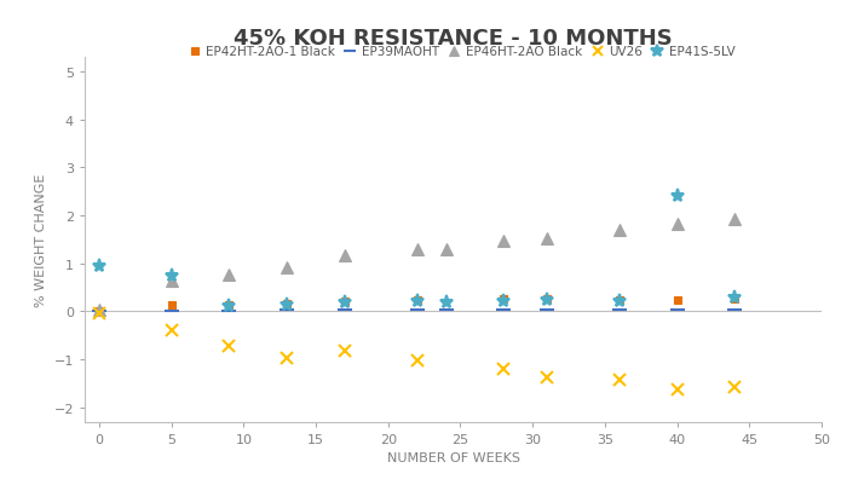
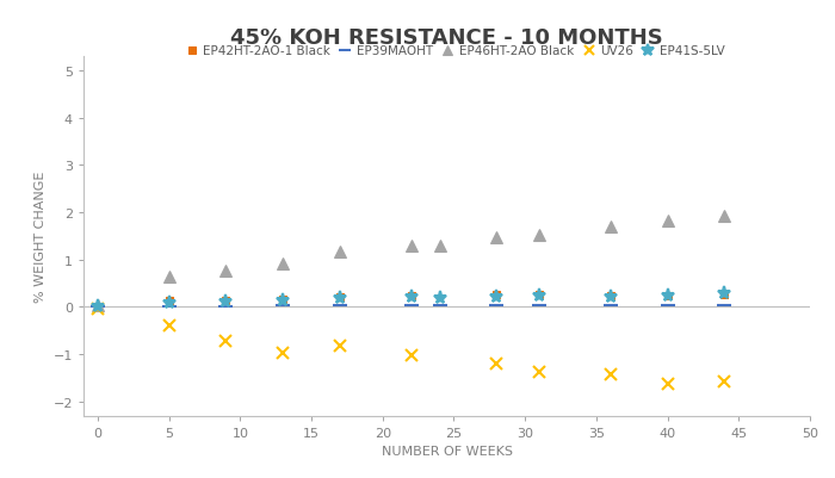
EP41S-5LV/0: 0.95 -> 0.02
EP41S-5LV/5: 0.75 -> 0.10
EP41S-5LV/40: 2.40 -> 0.25
